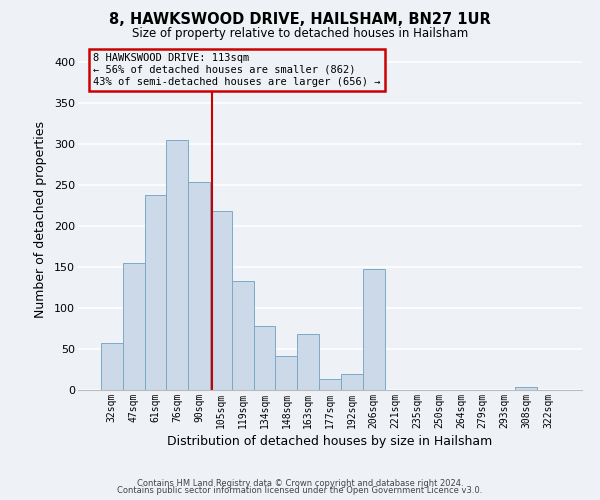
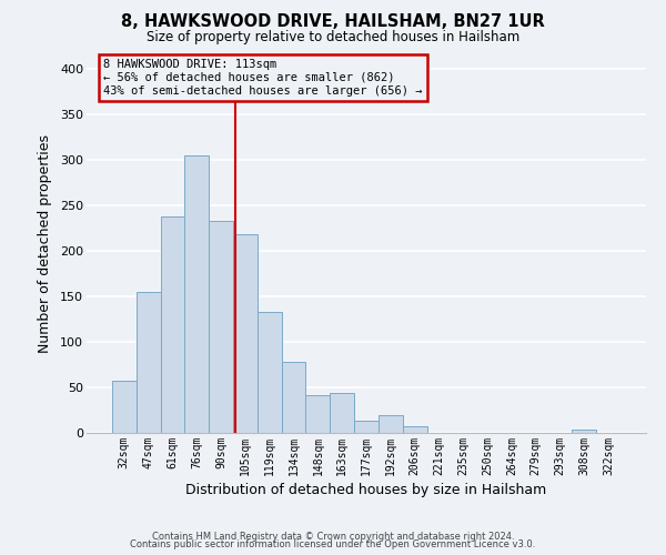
90sqm: 254 -> 233
163sqm: 68 -> 44
206sqm: 148 -> 7
